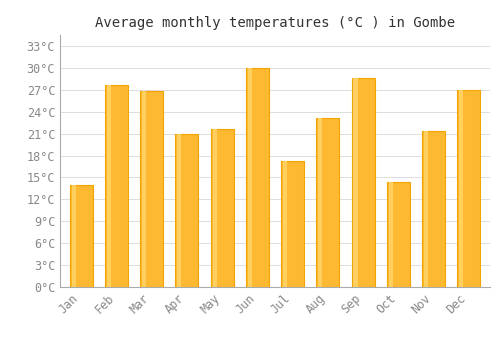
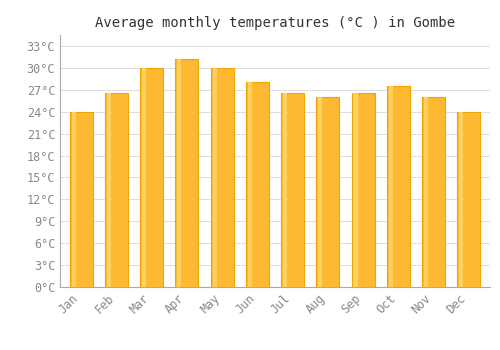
Jan: 14.0°C -> 24.0°C
Feb: 27.6°C -> 26.5°C
Mar: 26.8°C -> 30.0°C
Apr: 21.0°C -> 31.2°C
May: 21.6°C -> 30.0°C
Jun: 30.0°C -> 28.0°C
Jul: 17.2°C -> 26.5°C
Aug: 23.2°C -> 26.0°C
Sep: 28.6°C -> 26.5°C
Oct: 14.4°C -> 27.5°C
Nov: 21.4°C -> 26.0°C
Dec: 27.0°C -> 24.0°C
